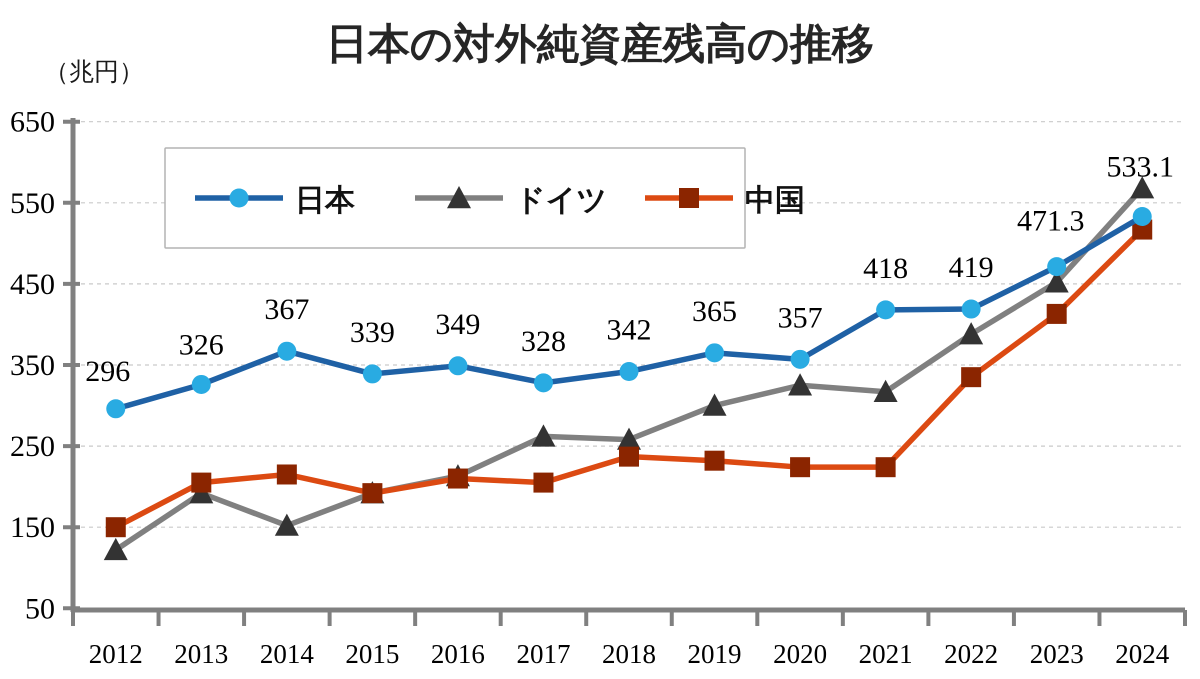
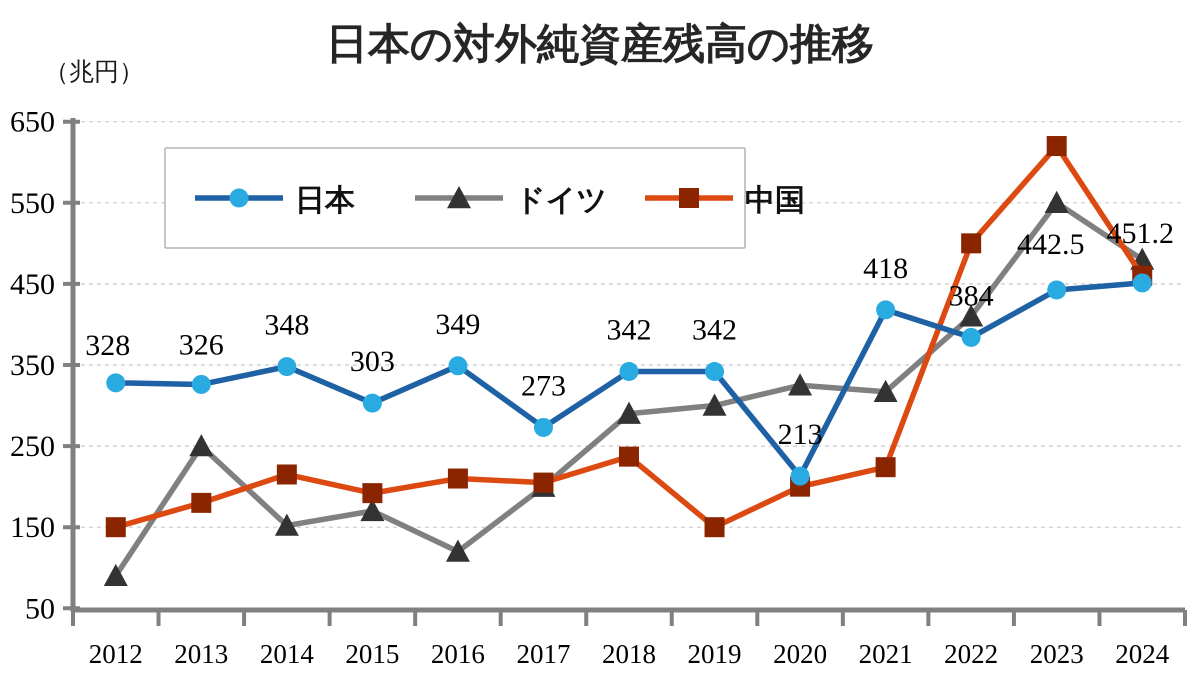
日本/2012: 296 -> 328
ドイツ/2012: 120 -> 90
ドイツ/2013: 190 -> 250
中国/2013: 200 -> 180
日本/2014: 367 -> 348
日本/2015: 339 -> 303
ドイツ/2015: 190 -> 170
ドイツ/2016: 210 -> 120
日本/2017: 328 -> 273
ドイツ/2017: 260 -> 200
ドイツ/2018: 260 -> 290
日本/2019: 365 -> 342
中国/2019: 230 -> 150
日本/2020: 357 -> 213
中国/2020: 220 -> 200
日本/2022: 419 -> 384
ドイツ/2022: 390 -> 410
中国/2022: 340 -> 500
日本/2023: 471.3 -> 442.5
ドイツ/2023: 450 -> 550
中国/2023: 410 -> 620
日本/2024: 533.1 -> 451.2
ドイツ/2024: 570 -> 480
中国/2024: 520 -> 460
